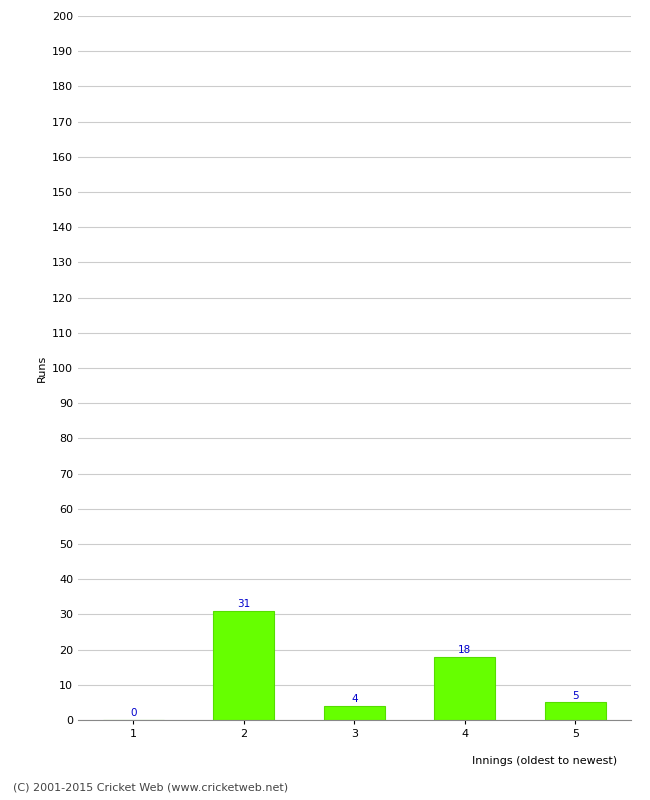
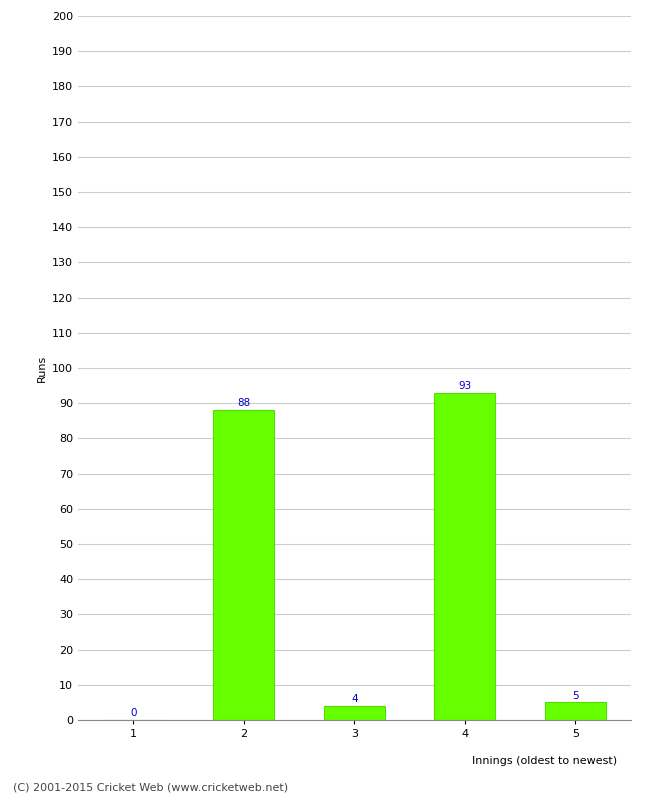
2: 31 -> 88
4: 18 -> 93
